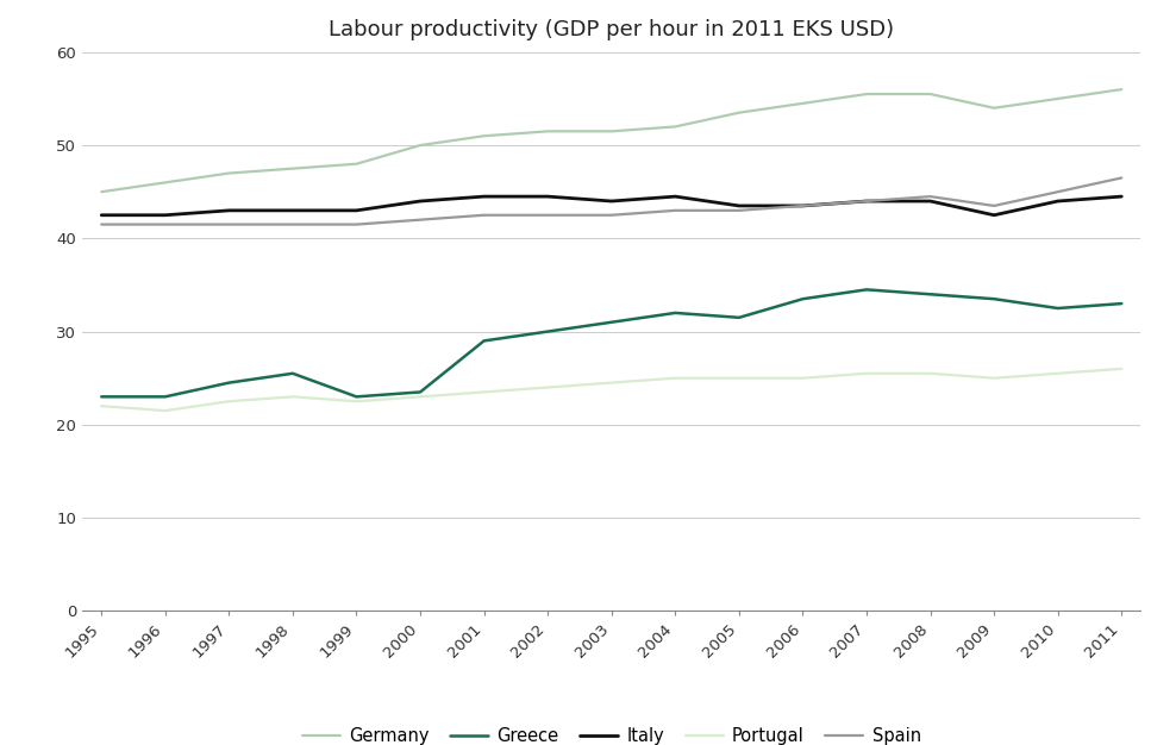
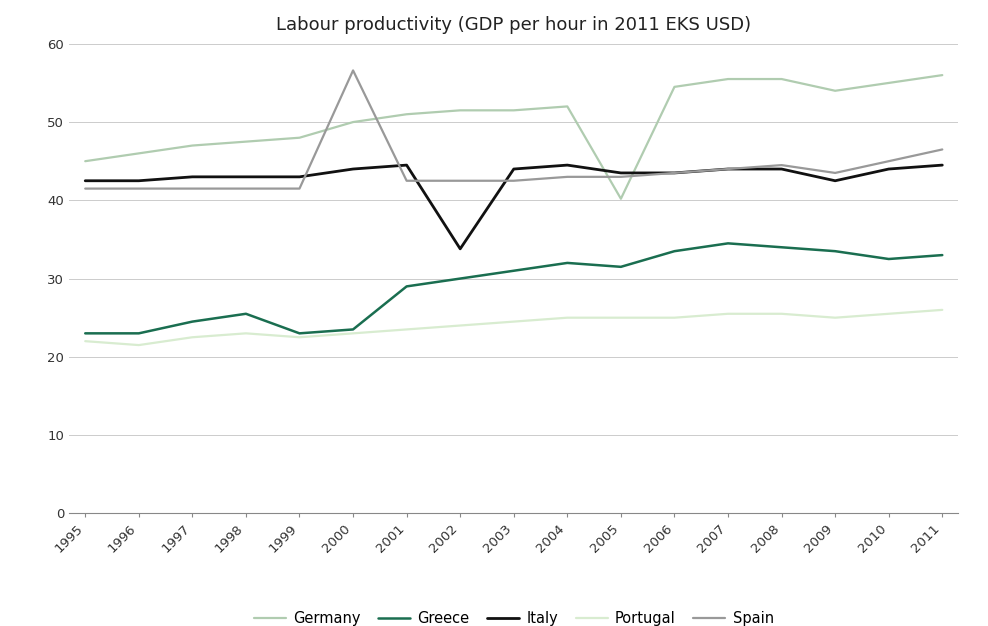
Spain/2000: 42.0 -> 56.6
Italy/2002: 44.5 -> 33.8
Germany/2005: 53.5 -> 40.2
